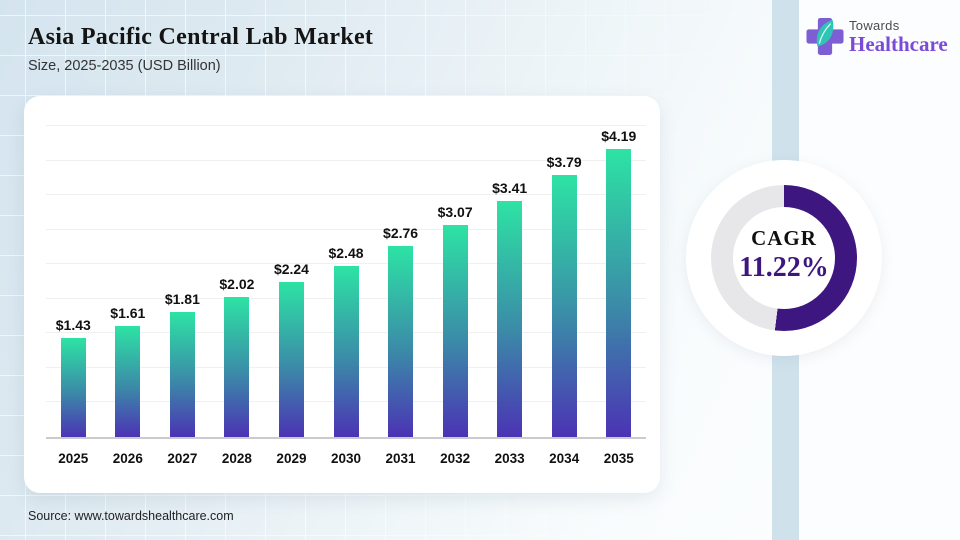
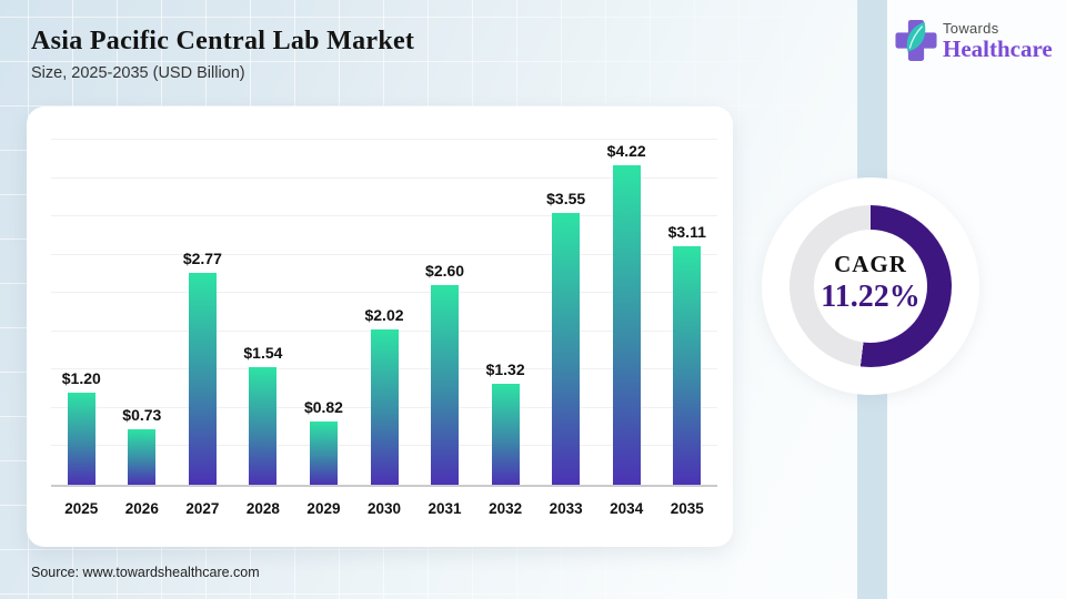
2025: $1.43 -> $1.20
2026: $1.61 -> $0.73
2027: $1.81 -> $2.77
2028: $2.02 -> $1.54
2029: $2.24 -> $0.82
2030: $2.48 -> $2.02
2031: $2.76 -> $2.60
2032: $3.07 -> $1.32
2033: $3.41 -> $3.55
2034: $3.79 -> $4.22
2035: $4.19 -> $3.11
